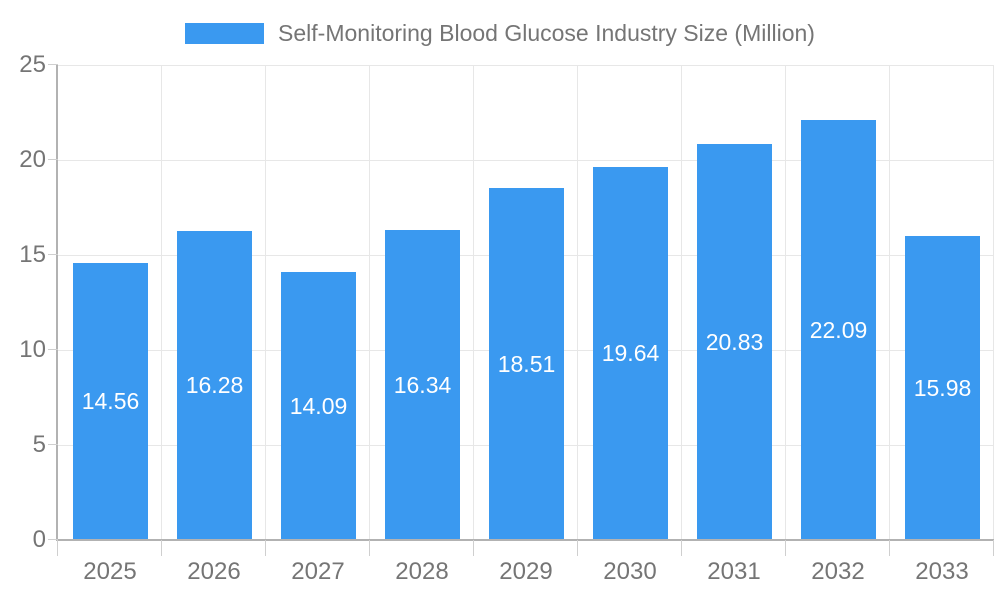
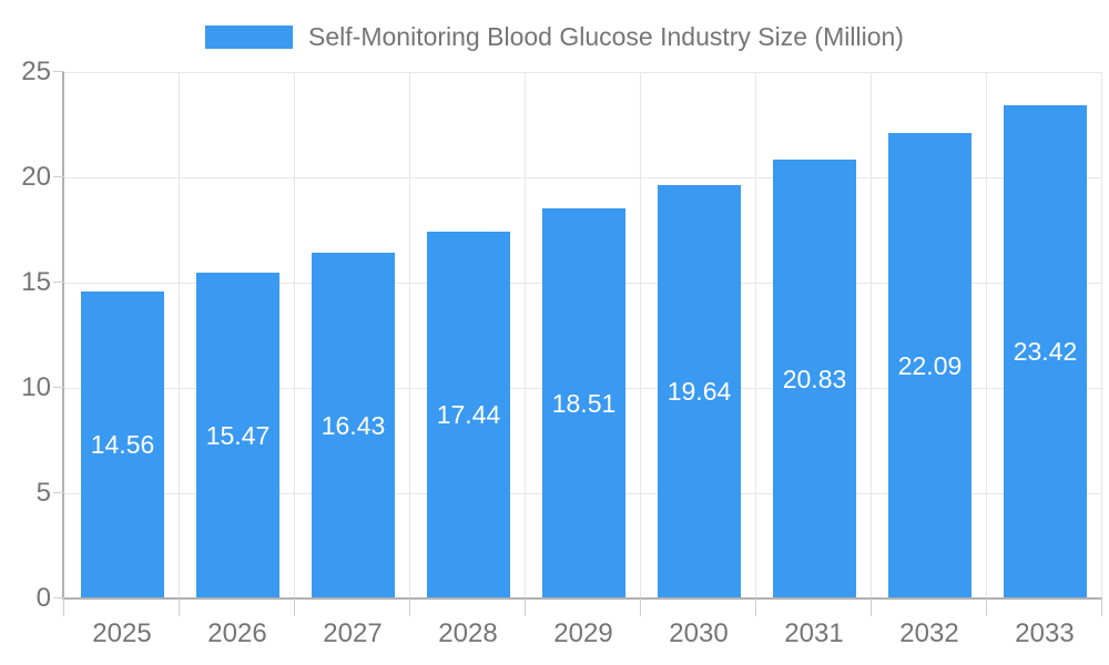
2026: 16.28 -> 15.47
2027: 14.09 -> 16.43
2028: 16.34 -> 17.44
2033: 15.98 -> 23.42
